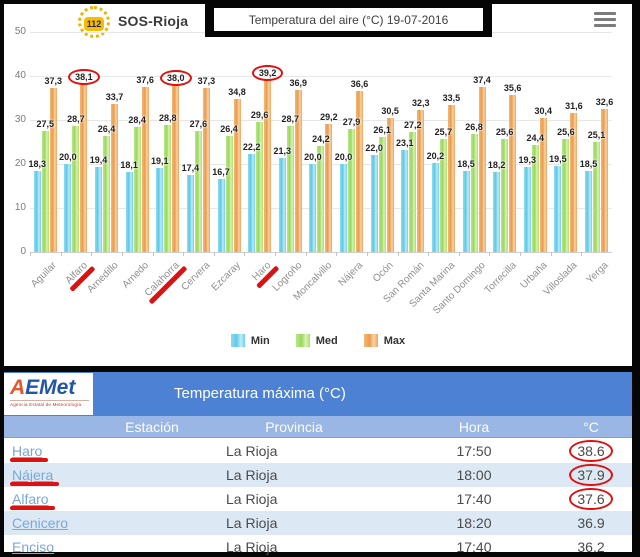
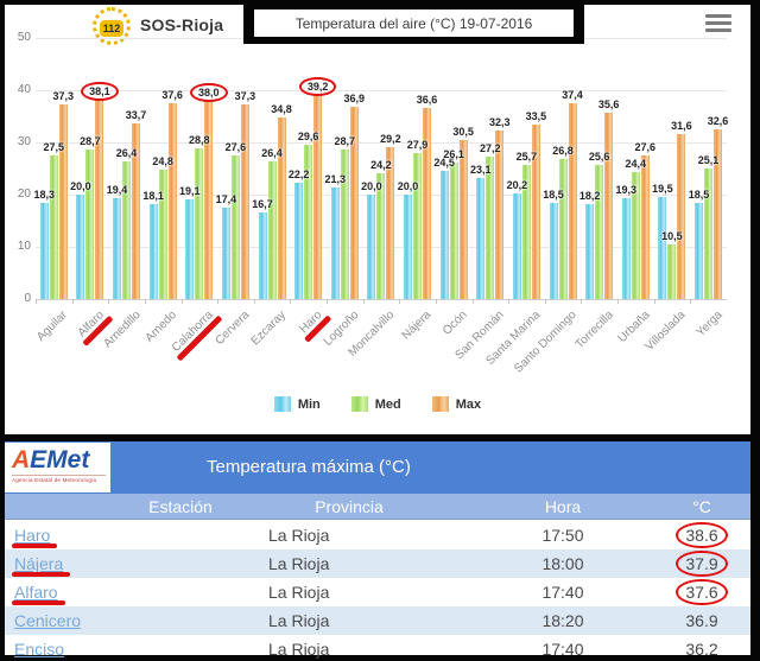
Med/Arnedo: 28,4 -> 24,8
Min/Ocón: 22,0 -> 24,5
Max/Urbaña: 30,4 -> 27,6
Med/Villoslada: 25,6 -> 10,5
